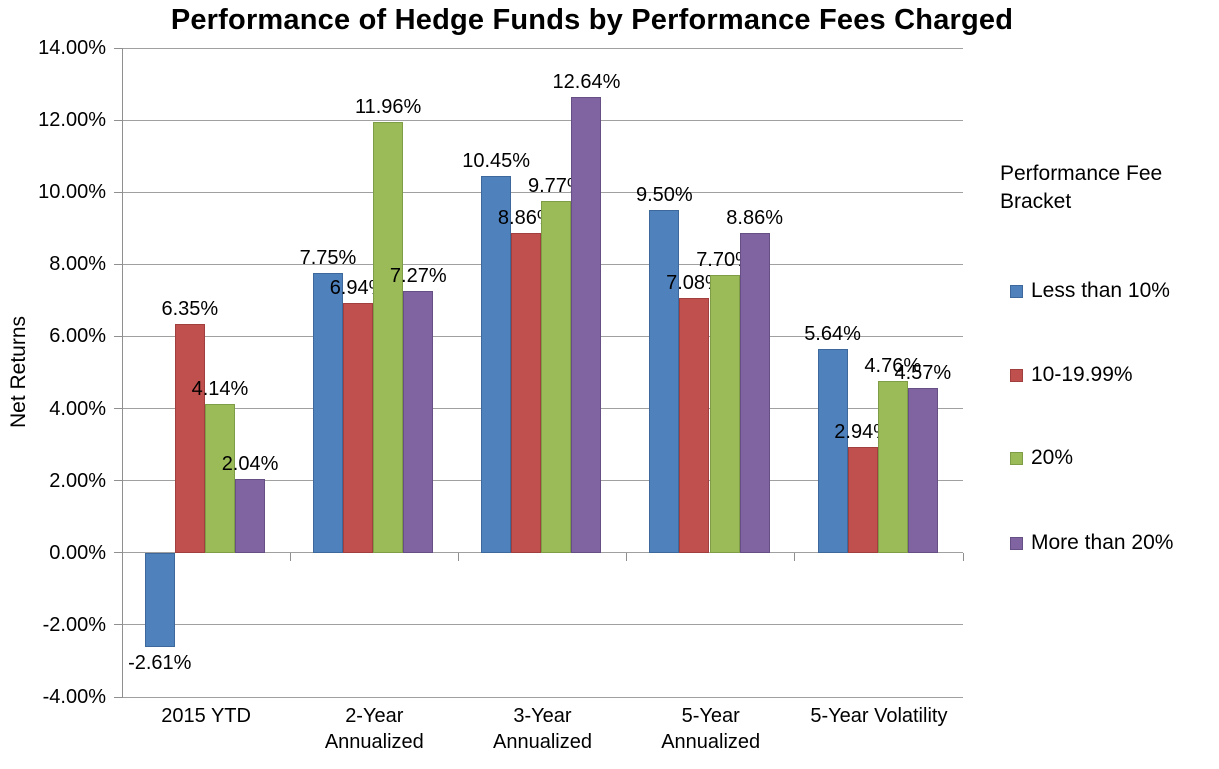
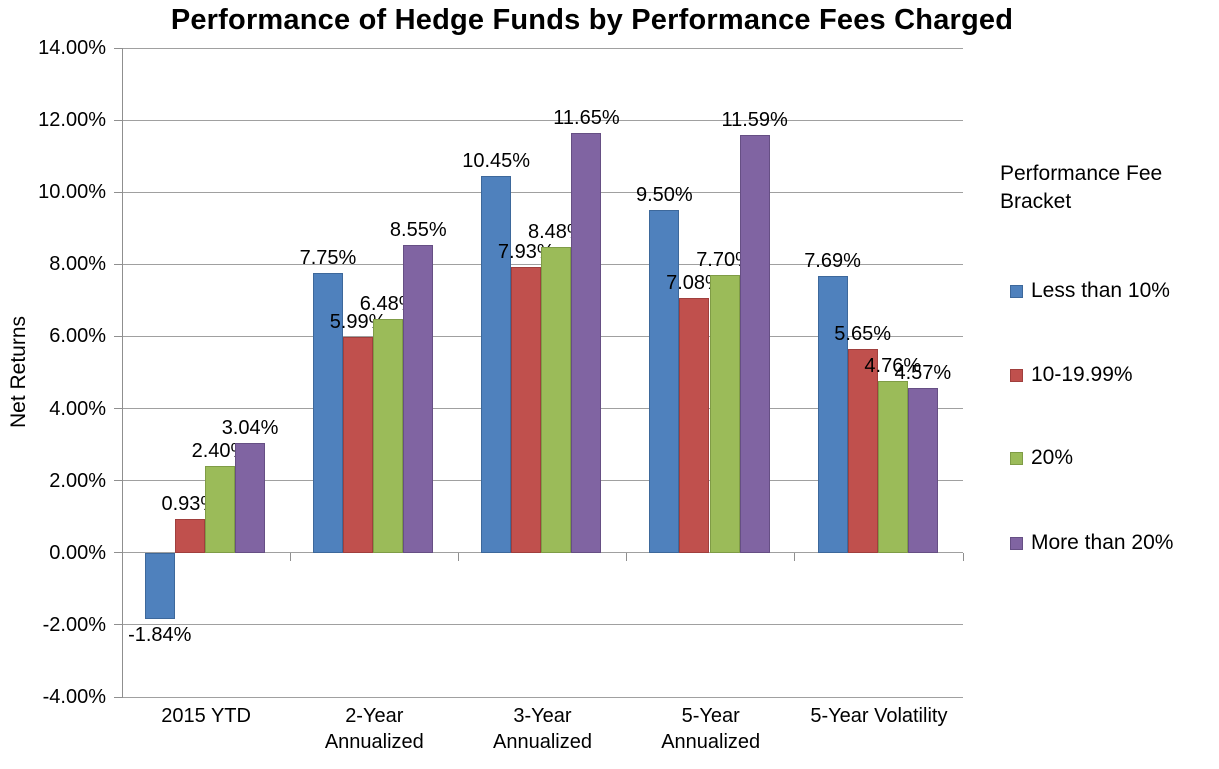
Less than 10%/2015 YTD: -2.61% -> -1.84%
10-19.99%/2015 YTD: 6.35% -> 0.93%
20%/2015 YTD: 4.14% -> 2.40%
More than 20%/2015 YTD: 2.04% -> 3.04%
10-19.99%/2-Year Annualized: 6.94% -> 5.99%
20%/2-Year Annualized: 11.96% -> 6.48%
More than 20%/2-Year Annualized: 7.27% -> 8.55%
10-19.99%/3-Year Annualized: 8.86% -> 7.93%
20%/3-Year Annualized: 9.77% -> 8.48%
More than 20%/3-Year Annualized: 12.64% -> 11.65%
More than 20%/5-Year Annualized: 8.86% -> 11.59%
Less than 10%/5-Year Volatility: 5.64% -> 7.69%
10-19.99%/5-Year Volatility: 2.94% -> 5.65%
